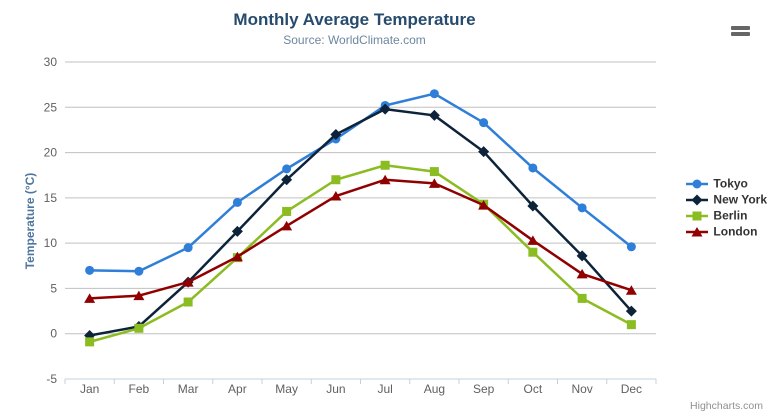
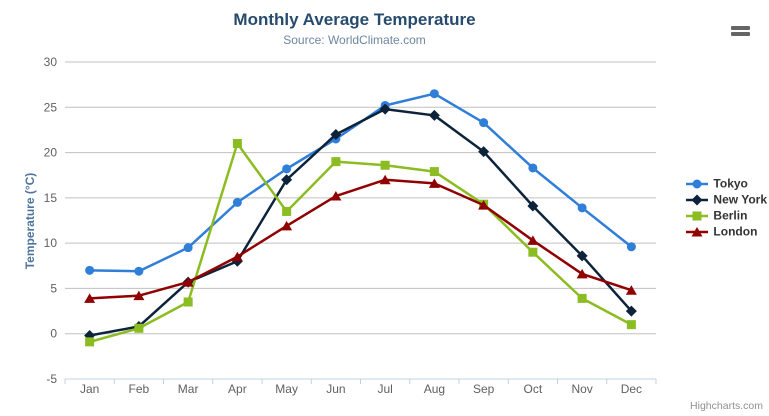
New York/Apr: 11 -> 8
Berlin/Apr: 8 -> 21
Berlin/Jun: 17 -> 19
